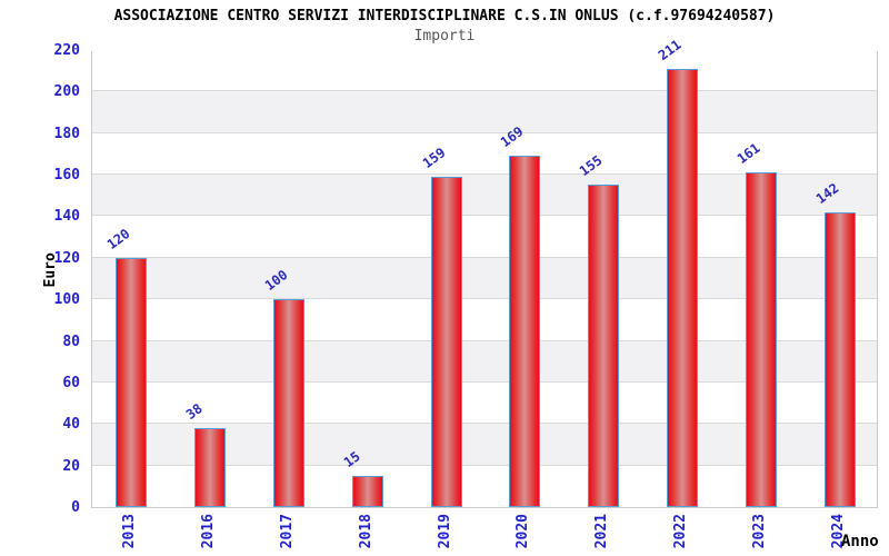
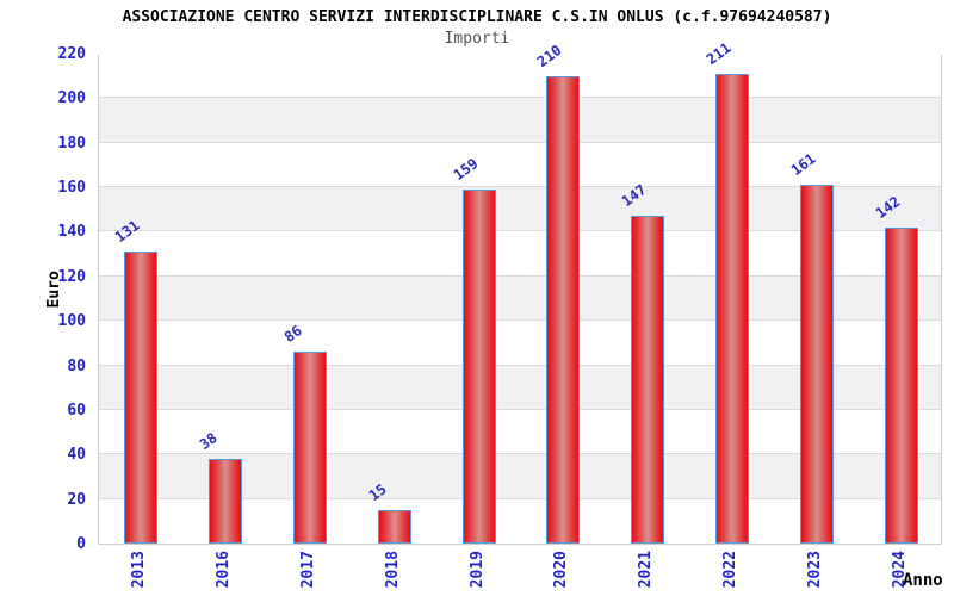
2013: 120 -> 131
2017: 100 -> 86
2020: 169 -> 210
2021: 155 -> 147
